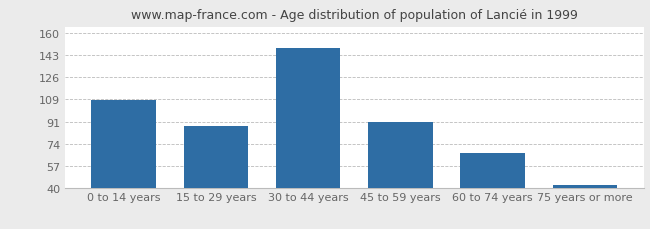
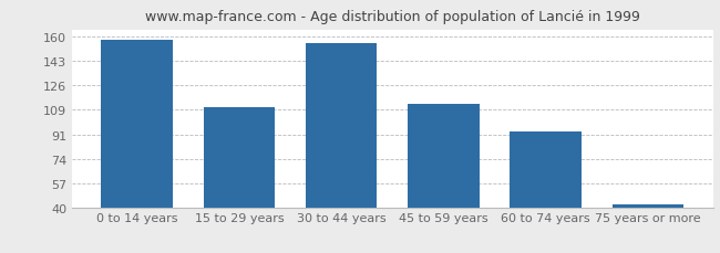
0 to 14 years: 108 -> 158
15 to 29 years: 88 -> 110
30 to 44 years: 148 -> 155
45 to 59 years: 91 -> 113
60 to 74 years: 67 -> 93
